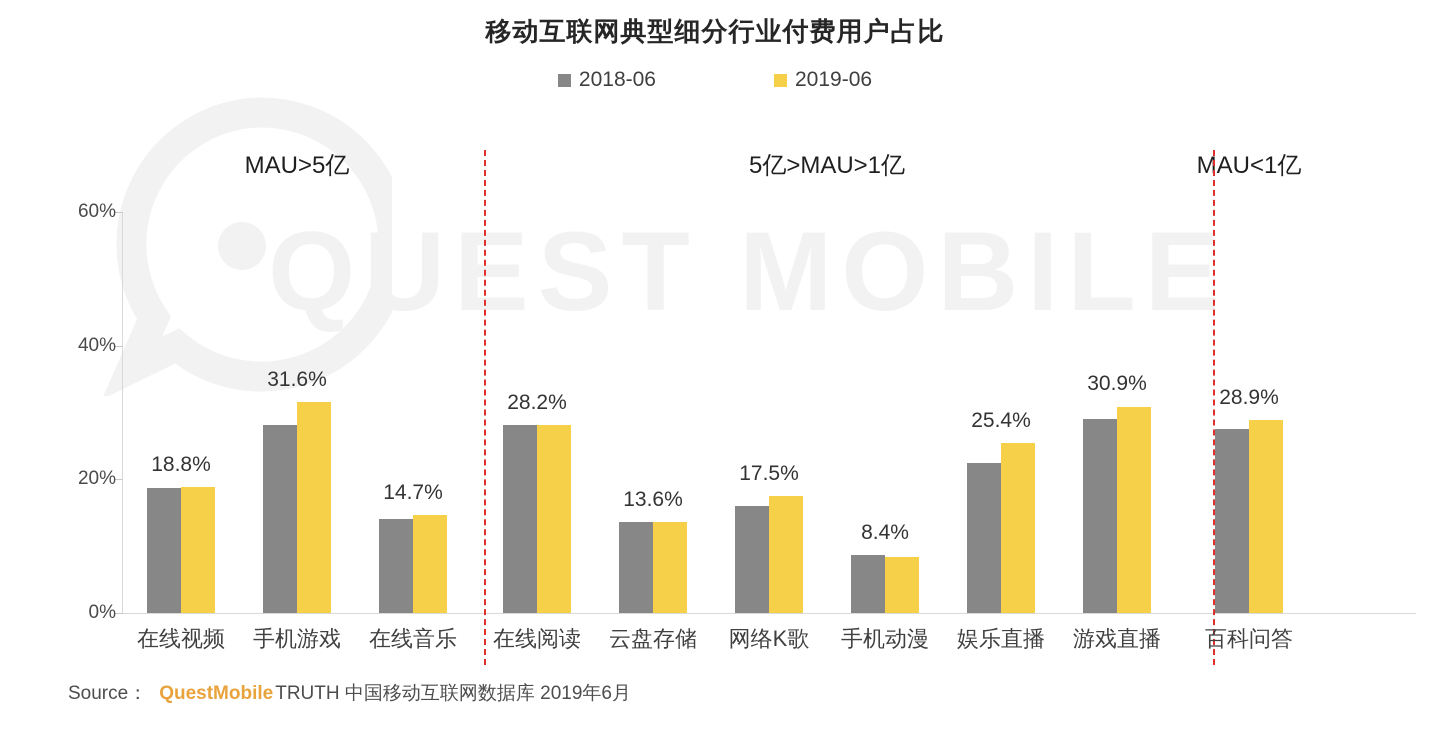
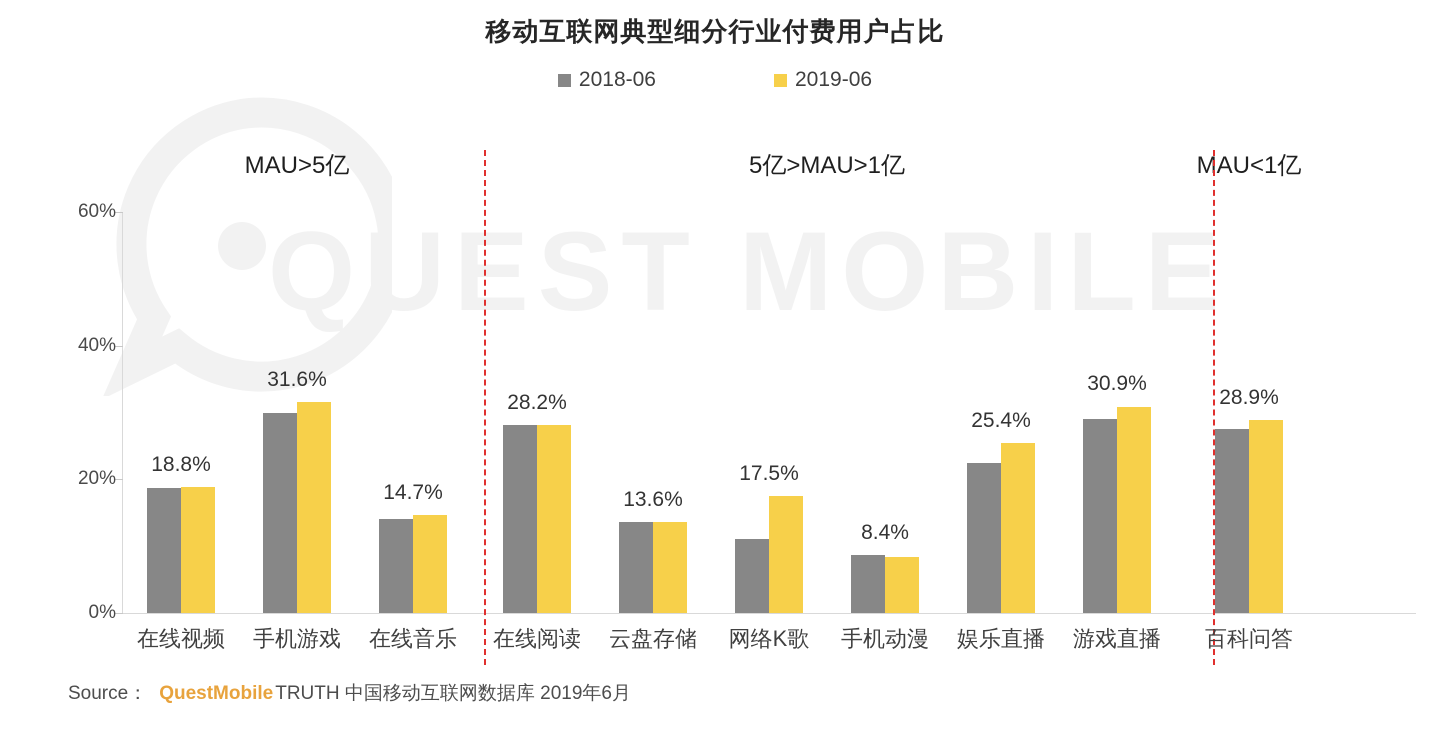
2018-06/手机游戏: 28% -> 30%
2018-06/网络K歌: 16% -> 11%
